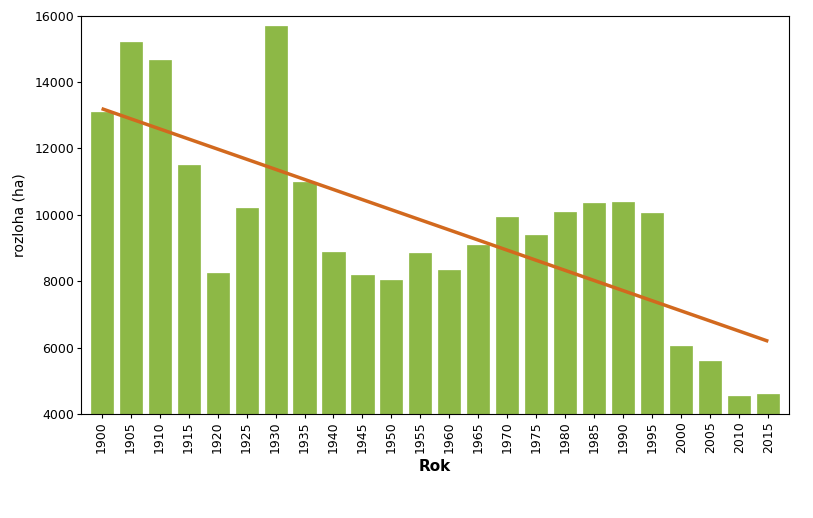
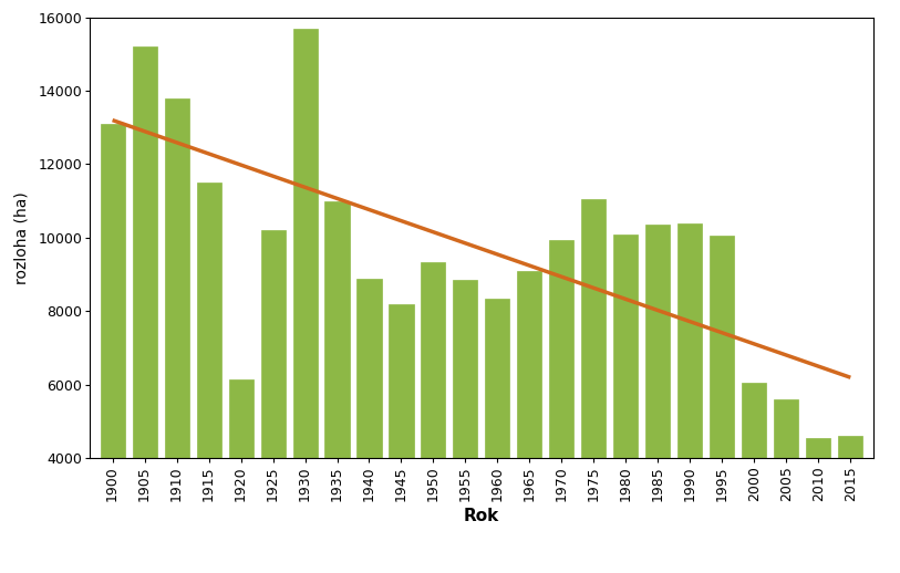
1910: 14650 -> 13800
1920: 8250 -> 6150
1950: 8050 -> 9350
1975: 9400 -> 11050
